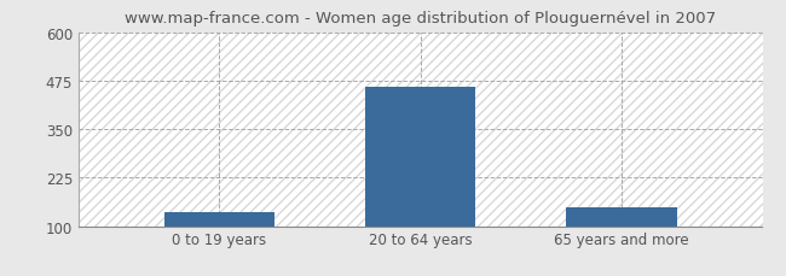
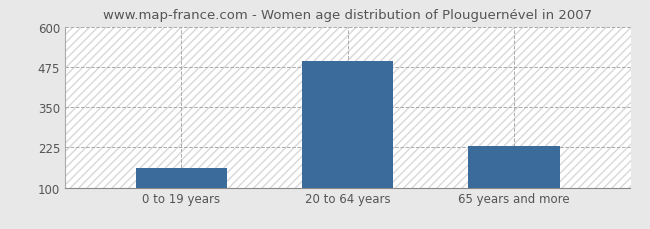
0 to 19 years: 135 -> 162
20 to 64 years: 460 -> 493
65 years and more: 150 -> 228
